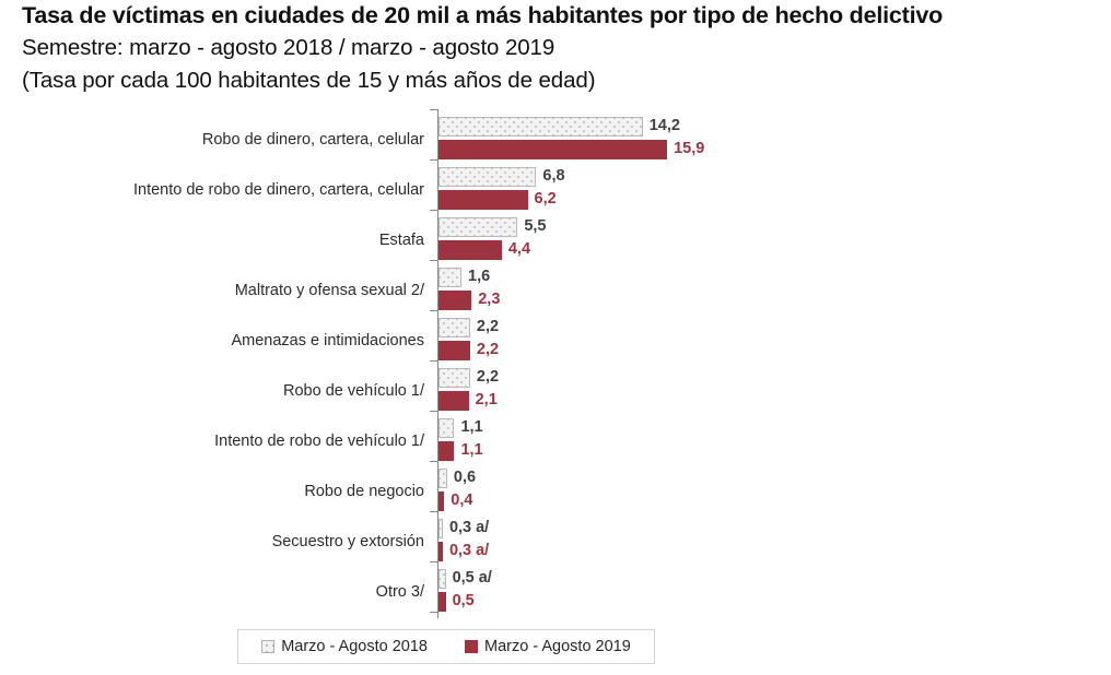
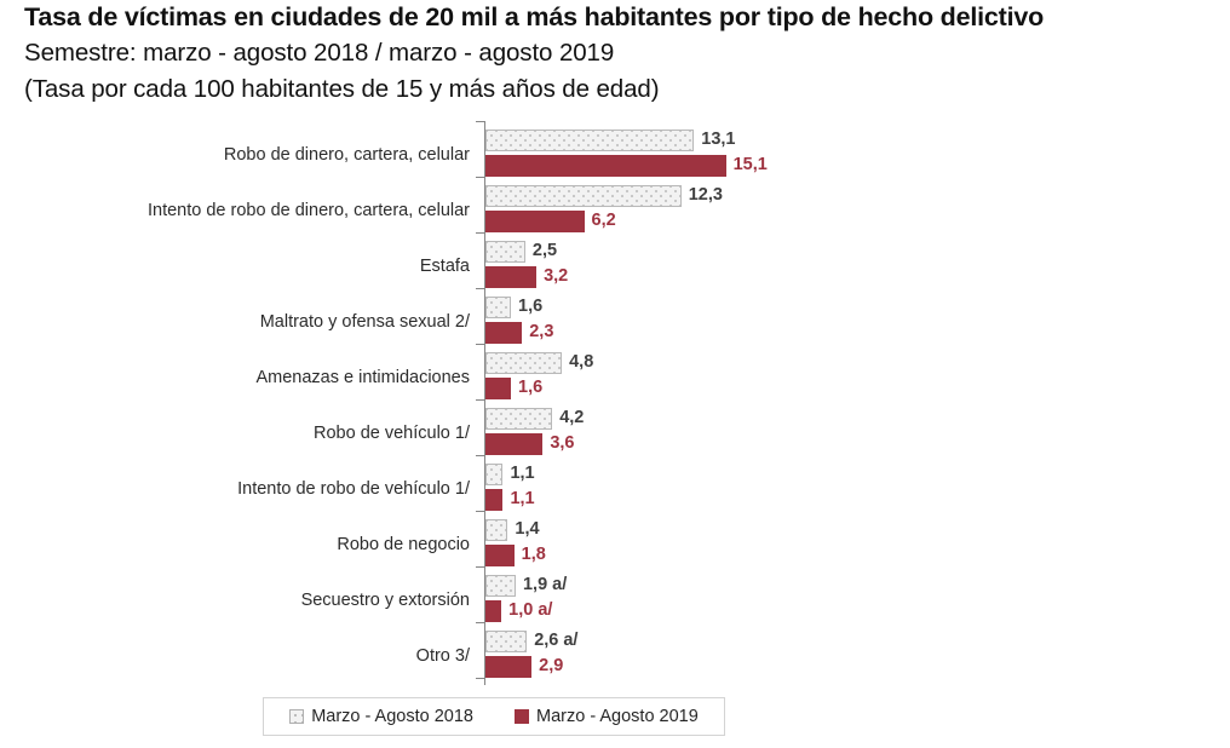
Marzo - Agosto 2018/Robo de dinero, cartera, celular: 14,2 -> 13,1
Marzo - Agosto 2019/Robo de dinero, cartera, celular: 15,9 -> 15,1
Marzo - Agosto 2018/Intento de robo de dinero, cartera, celular: 6,8 -> 12,3
Marzo - Agosto 2018/Estafa: 5,5 -> 2,5
Marzo - Agosto 2019/Estafa: 4,4 -> 3,2
Marzo - Agosto 2018/Amenazas e intimidaciones: 2,2 -> 4,8
Marzo - Agosto 2019/Amenazas e intimidaciones: 2,2 -> 1,6
Marzo - Agosto 2018/Robo de vehículo 1/: 2,2 -> 4,2
Marzo - Agosto 2019/Robo de vehículo 1/: 2,1 -> 3,6
Marzo - Agosto 2018/Robo de negocio: 0,6 -> 1,4
Marzo - Agosto 2019/Robo de negocio: 0,4 -> 1,8
Marzo - Agosto 2018/Secuestro y extorsión: 0,3 -> 1,9
Marzo - Agosto 2019/Secuestro y extorsión: 0,3 -> 1,0
Marzo - Agosto 2018/Otro 3/: 0,5 -> 2,6
Marzo - Agosto 2019/Otro 3/: 0,5 -> 2,9
